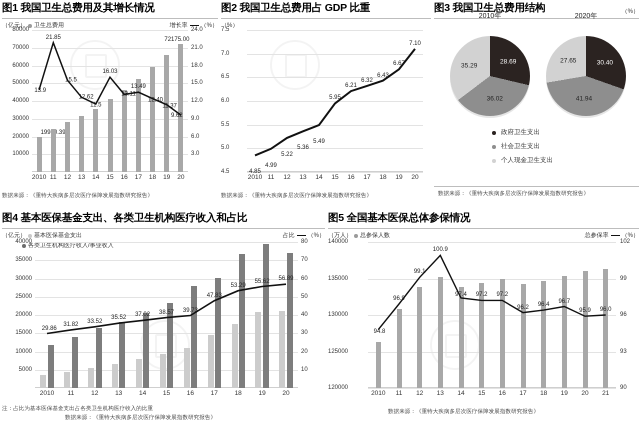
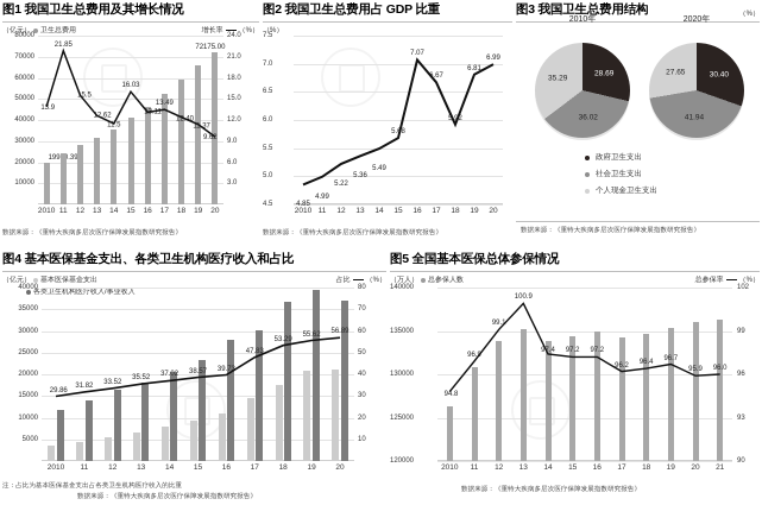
图2 我国卫生总费用占 GDP 比重/15: 5.95 -> 5.68
图2 我国卫生总费用占 GDP 比重/16: 6.21 -> 7.07
图2 我国卫生总费用占 GDP 比重/17: 6.32 -> 6.67
图2 我国卫生总费用占 GDP 比重/18: 6.43 -> 5.92
图2 我国卫生总费用占 GDP 比重/19: 6.67 -> 6.81
图2 我国卫生总费用占 GDP 比重/20: 7.10 -> 6.99
